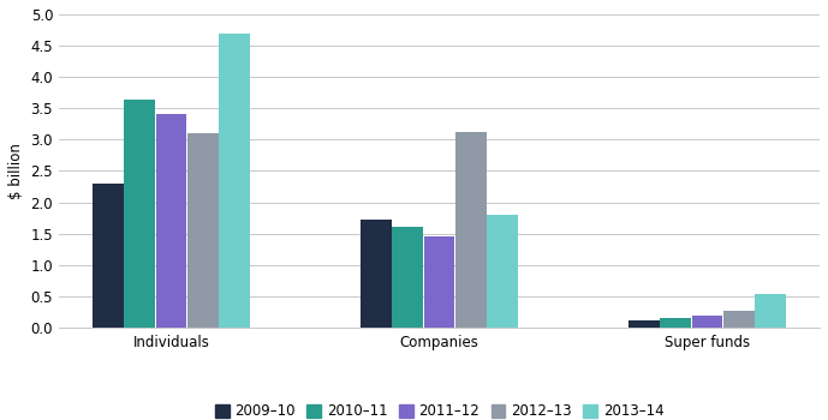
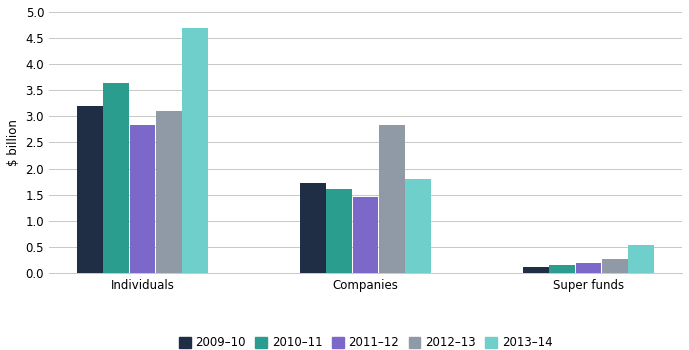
2009–10/Individuals: 2.30 -> 3.20
2011–12/Individuals: 3.40 -> 2.83
2012–13/Companies: 3.12 -> 2.83
